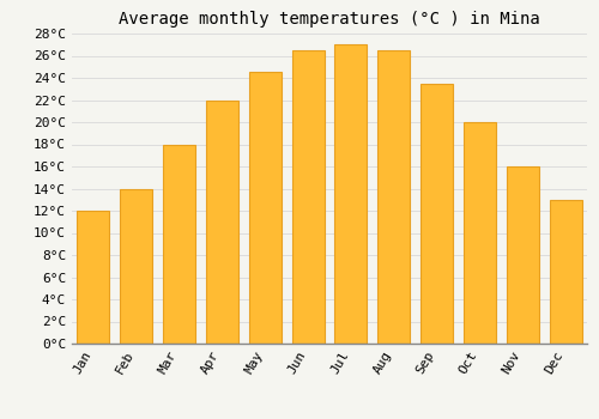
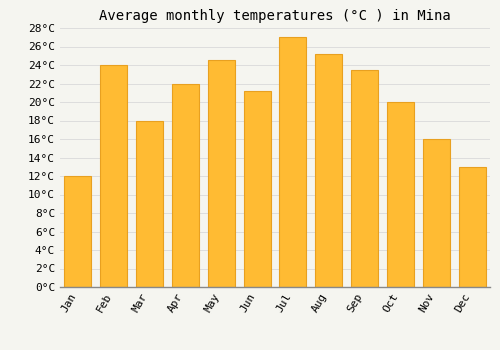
Feb: 14.0°C -> 24.0°C
Jun: 26.5°C -> 21.2°C
Aug: 26.5°C -> 25.2°C
